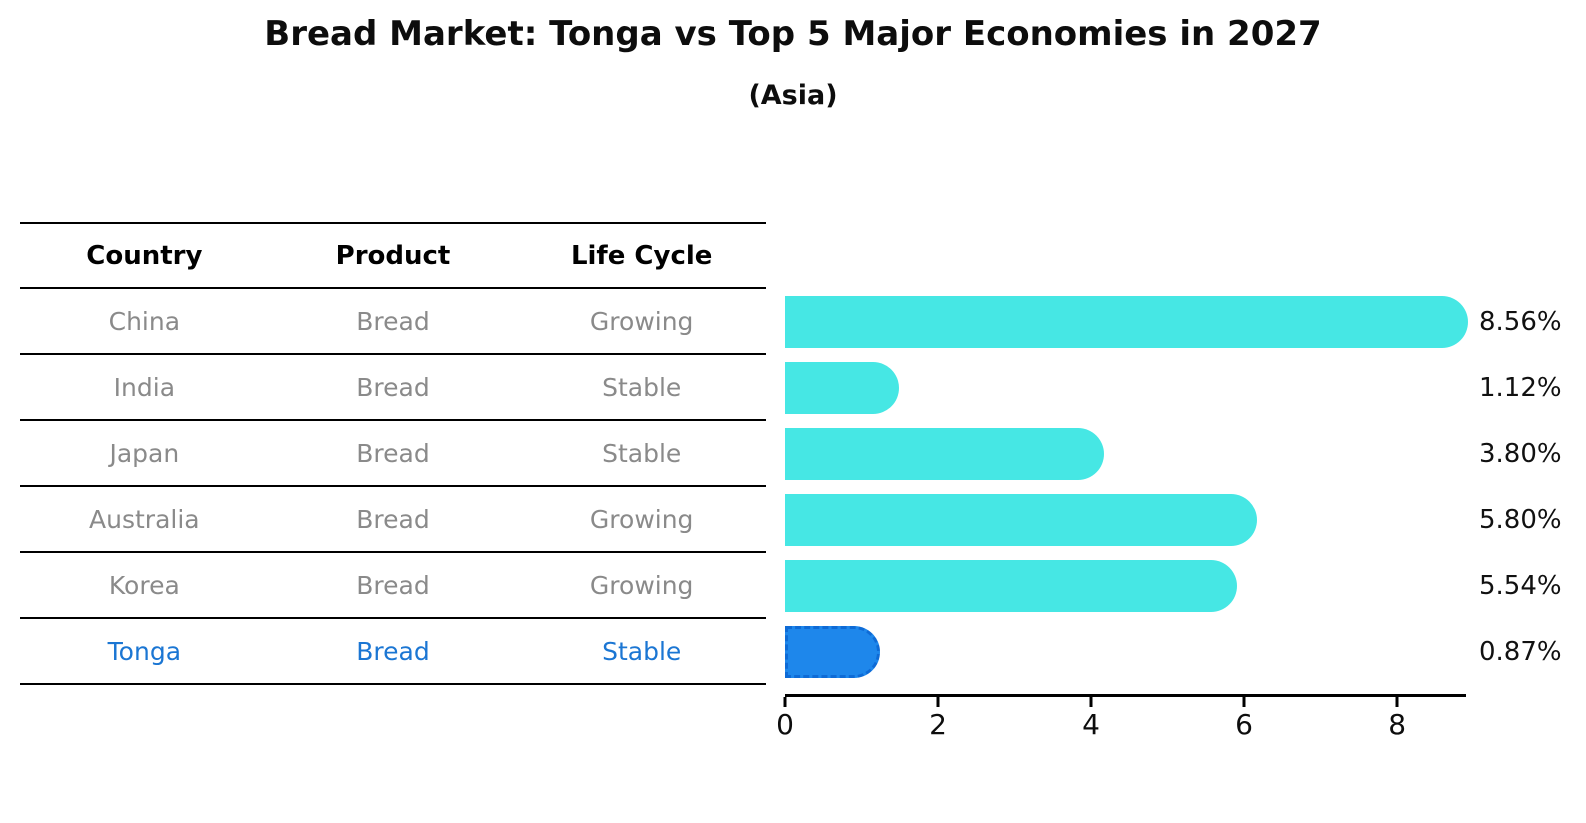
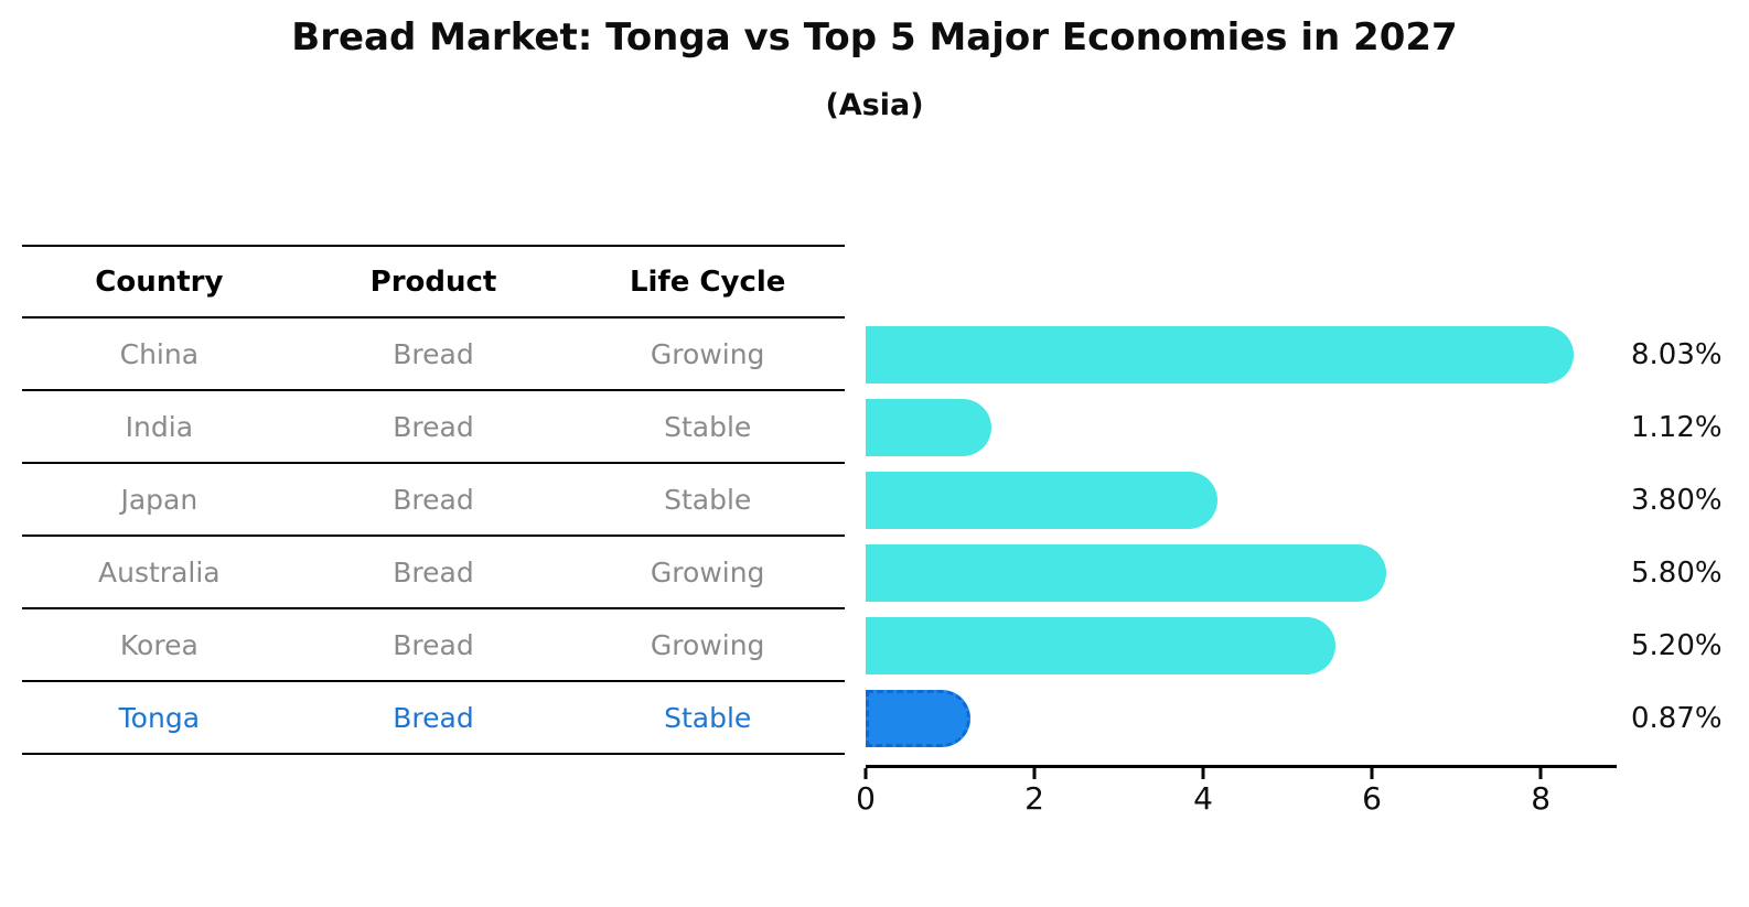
China: 8.56% -> 8.03%
Korea: 5.54% -> 5.20%
